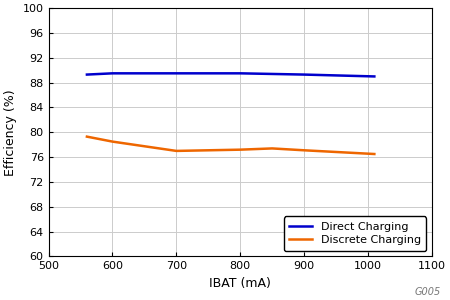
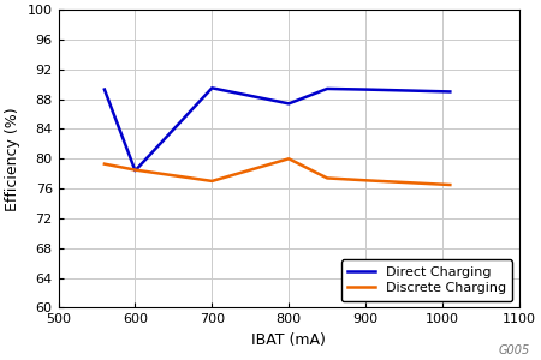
Direct Charging/600: 89.5 -> 78.4
Direct Charging/800: 89.5 -> 87.4
Discrete Charging/800: 77.2 -> 80.0
